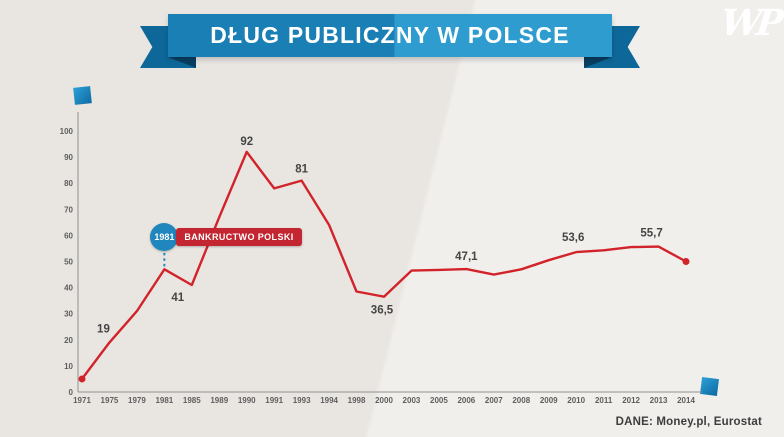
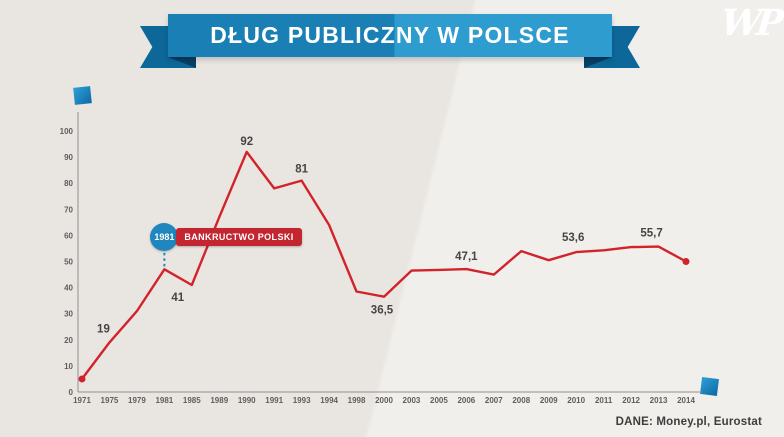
2008: 47 -> 54
